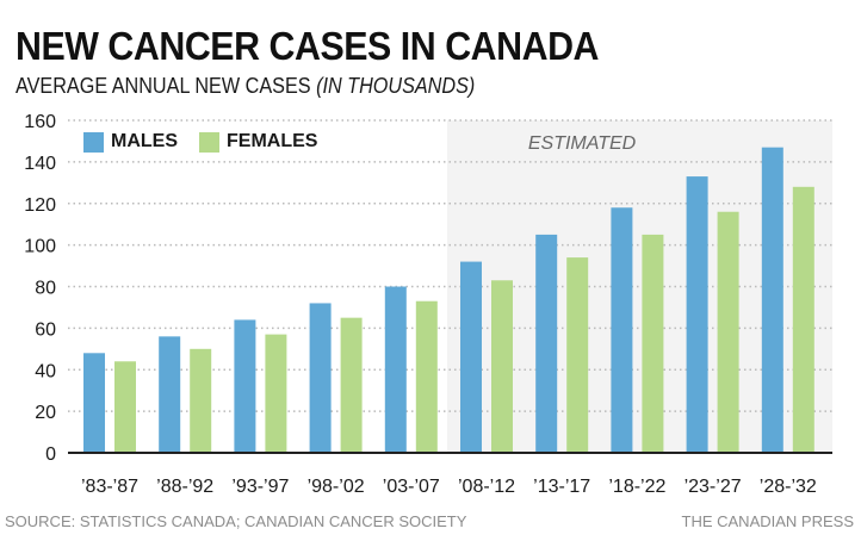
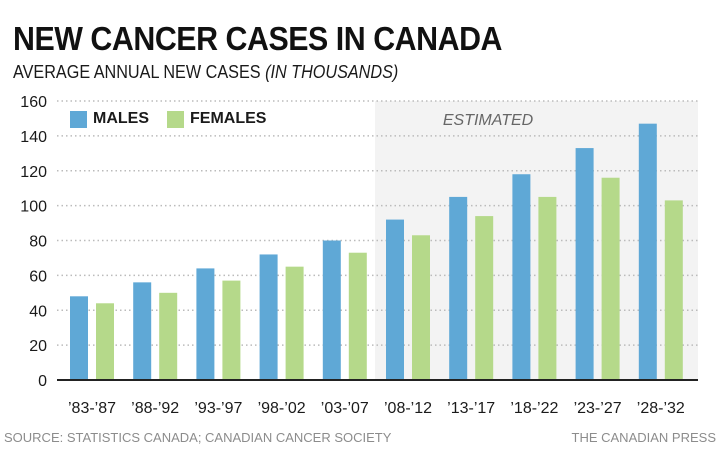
FEMALES/’28-’32: 128 -> 103
